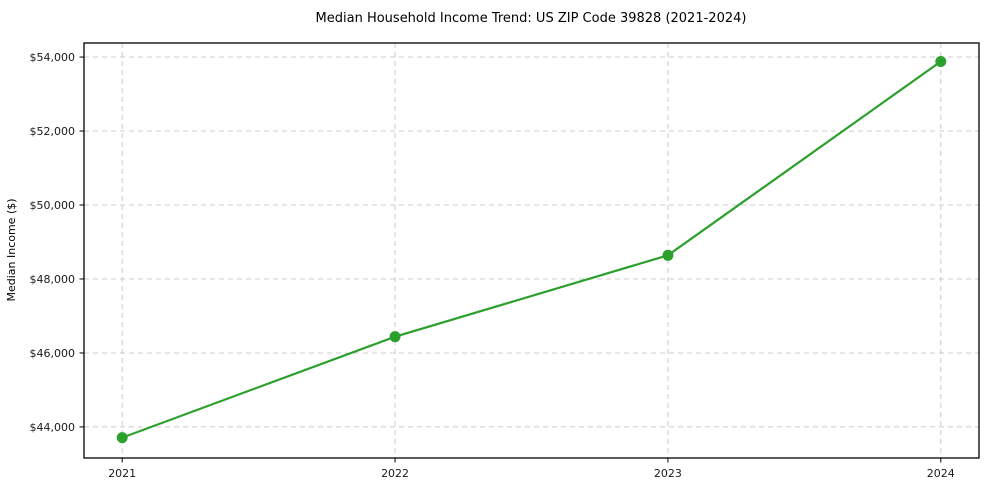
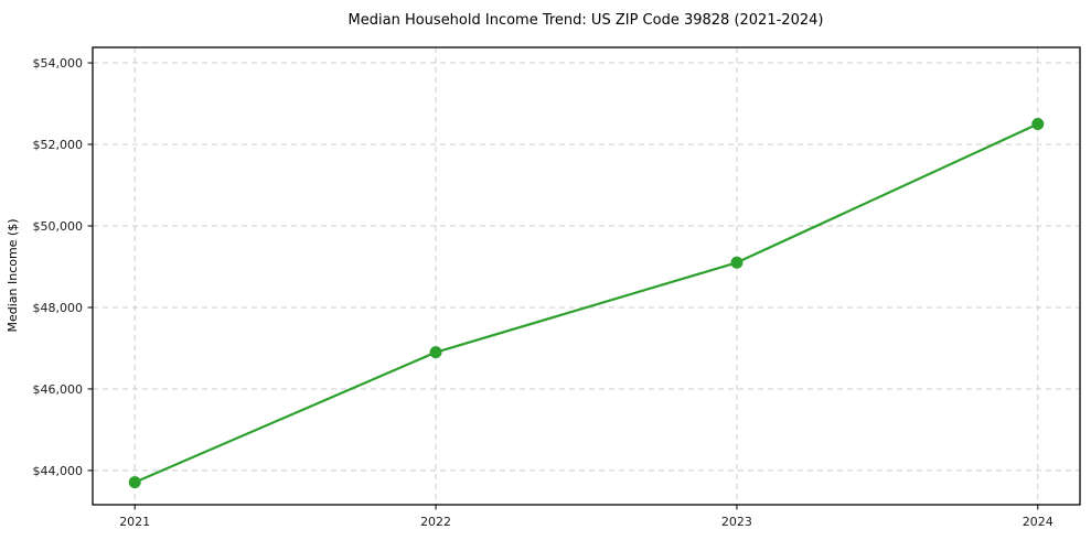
2022: $46400 -> $46900
2023: $48600 -> $49100
2024: $53900 -> $52500
